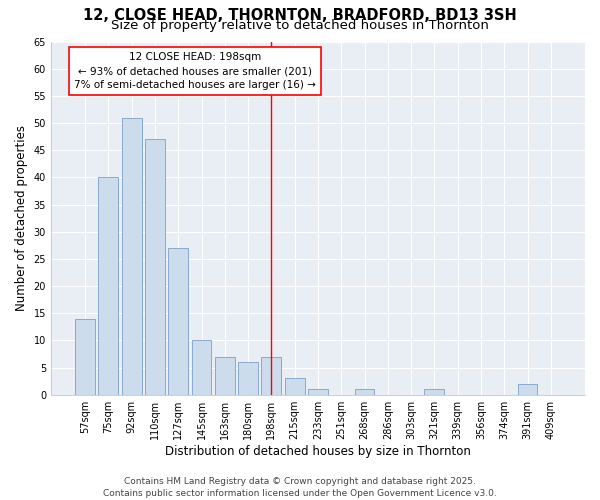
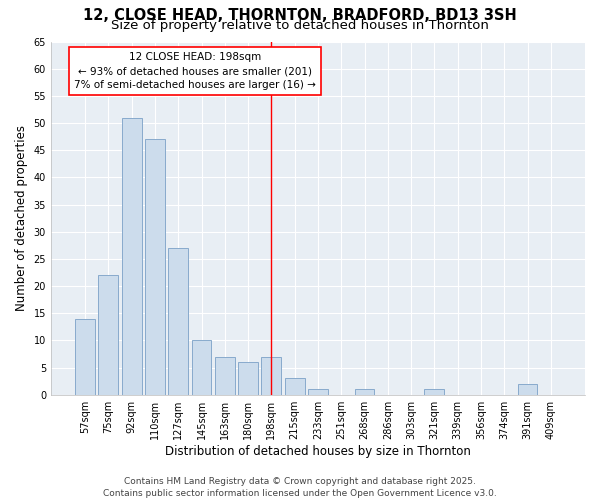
75sqm: 40 -> 22
